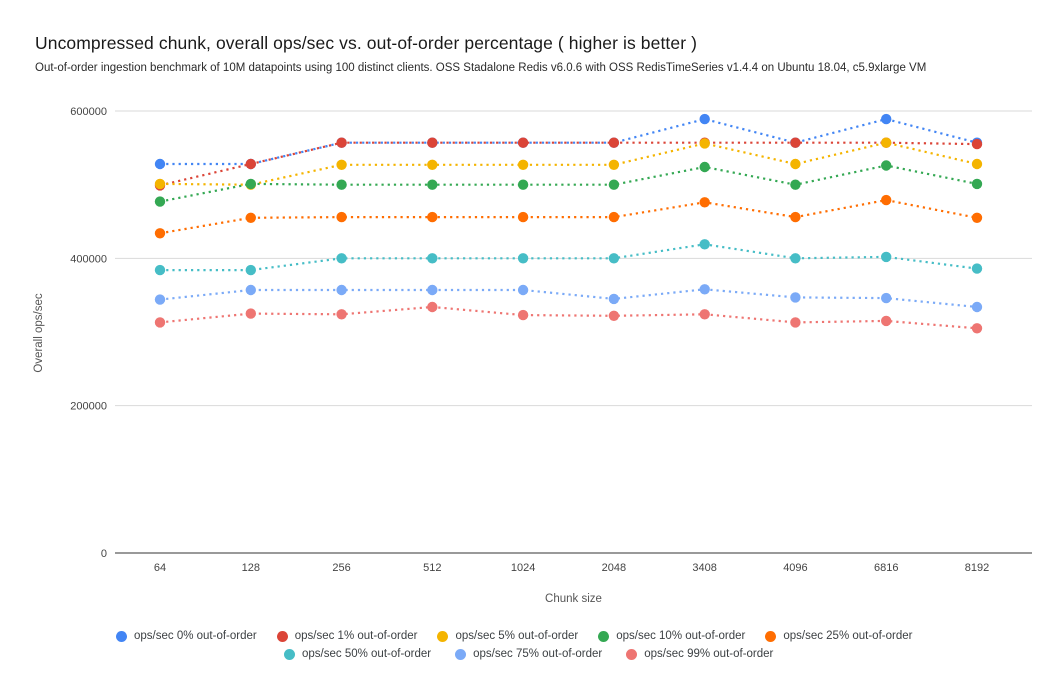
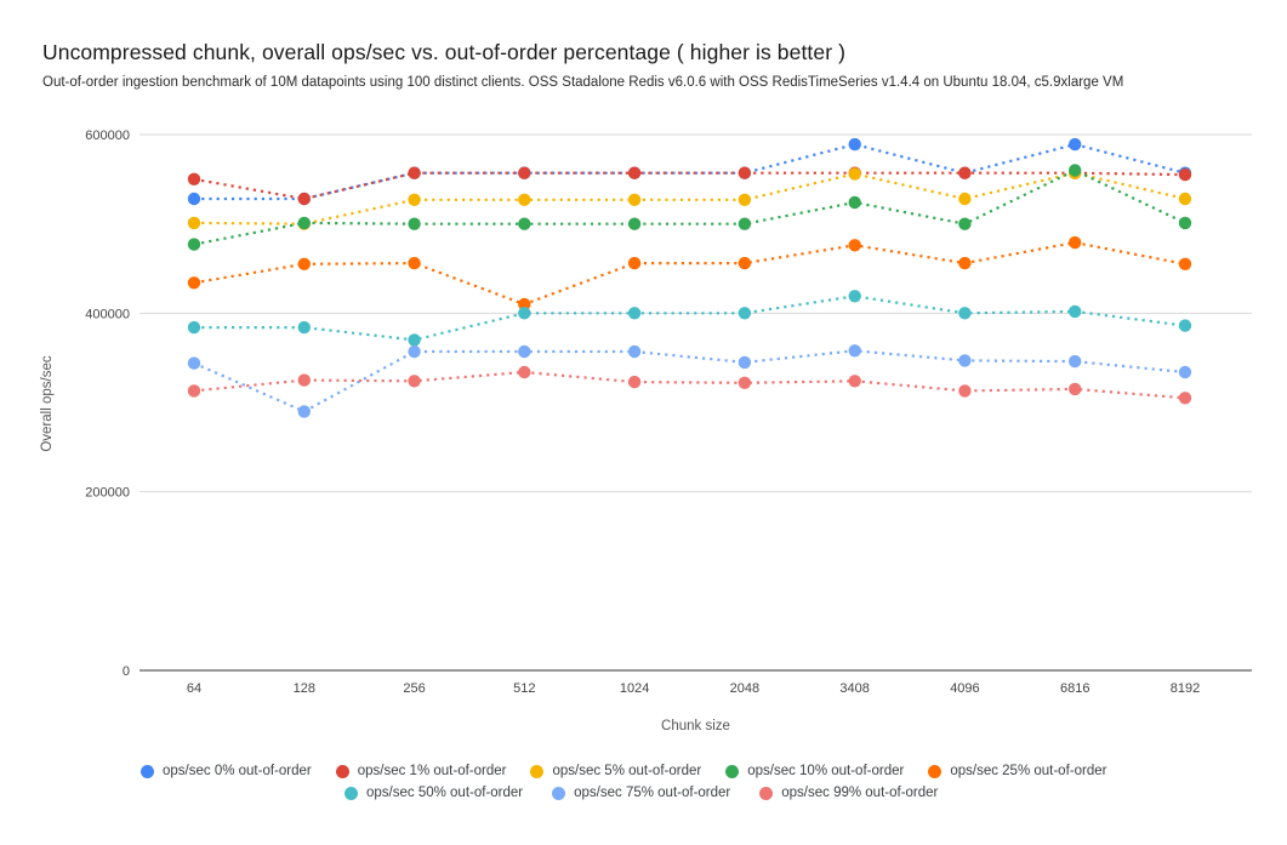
ops/sec 1% out-of-order/64: 500000 -> 550000
ops/sec 75% out-of-order/128: 360000 -> 290000
ops/sec 50% out-of-order/256: 400000 -> 370000
ops/sec 25% out-of-order/512: 460000 -> 410000
ops/sec 10% out-of-order/6816: 530000 -> 560000
